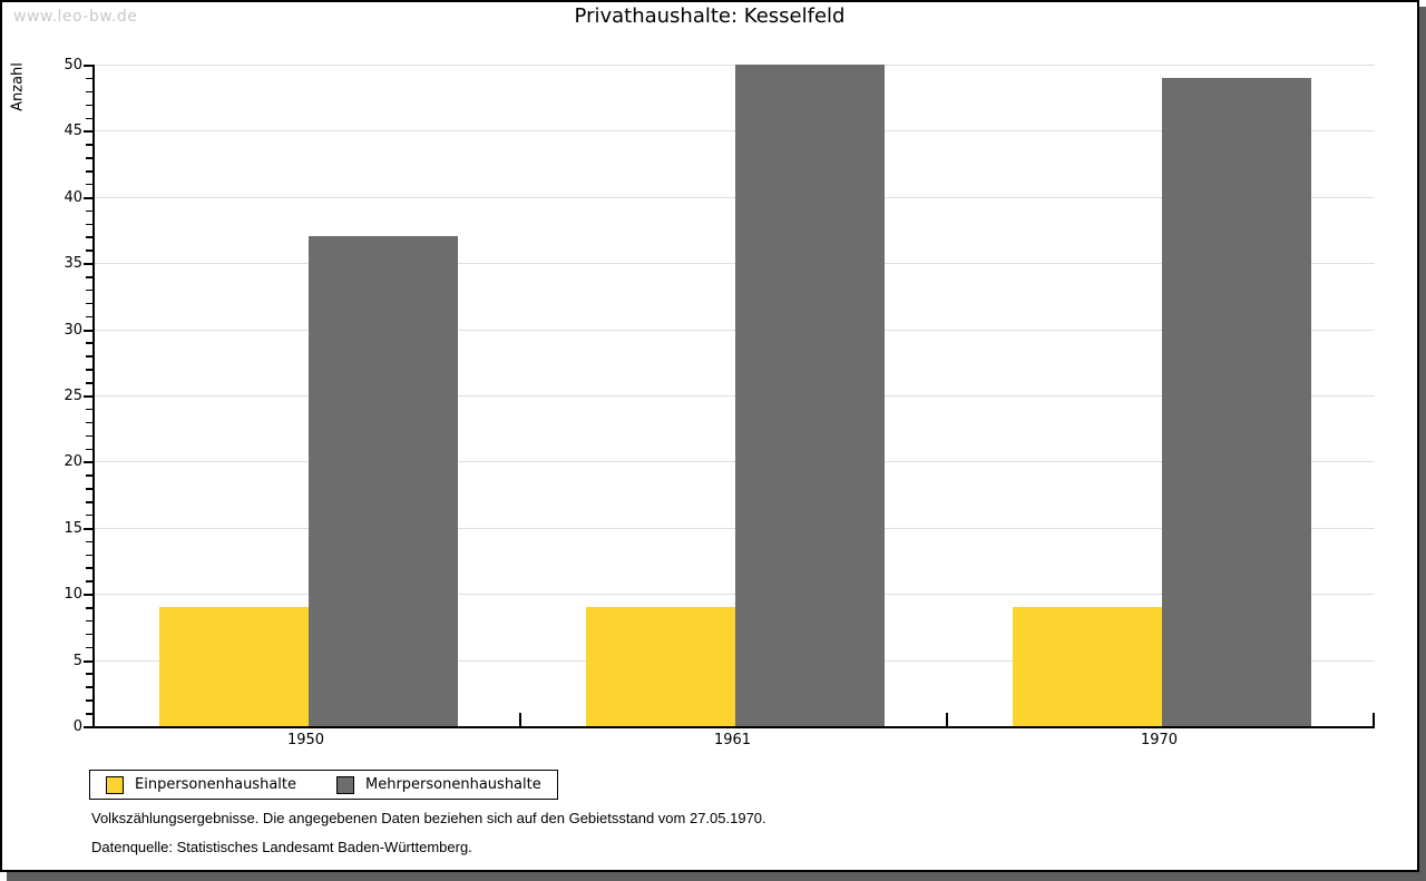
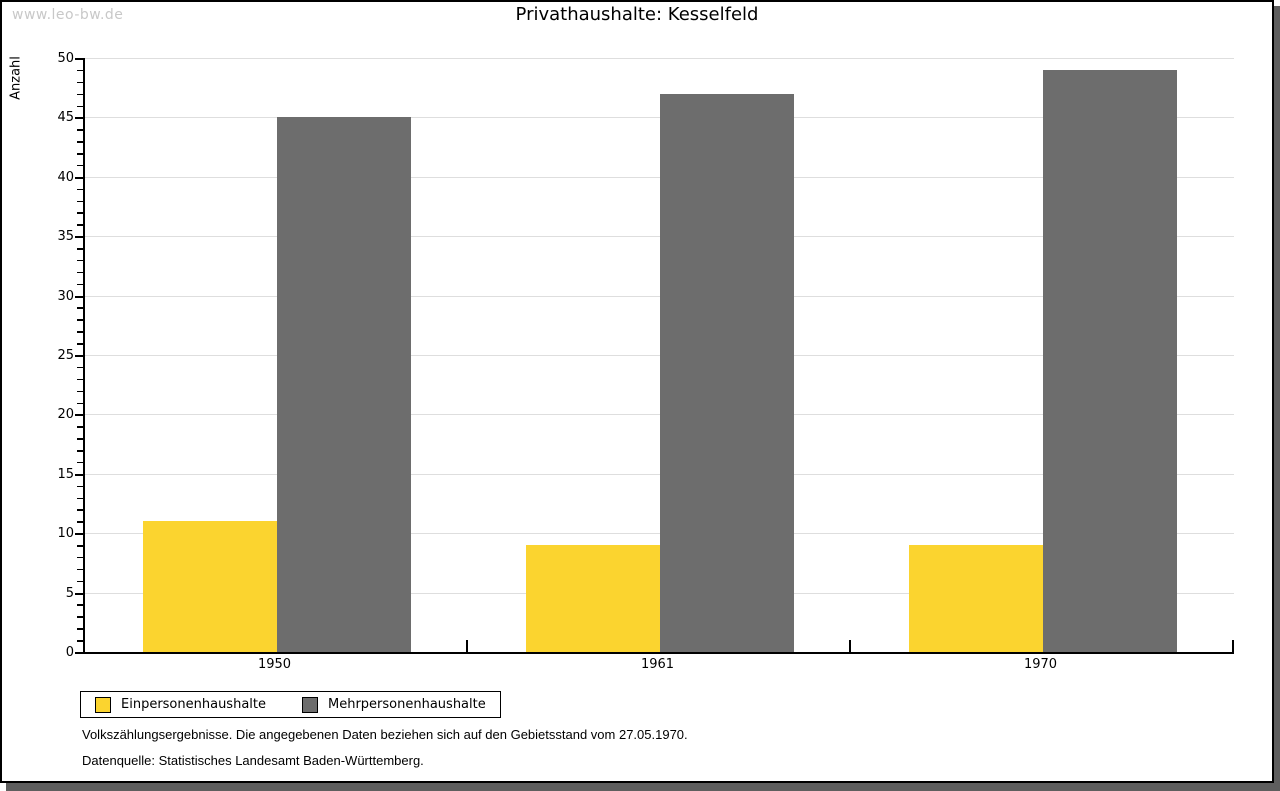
Einpersonenhaushalte/1950: 9 -> 11
Mehrpersonenhaushalte/1950: 37 -> 45
Mehrpersonenhaushalte/1961: 50 -> 47
